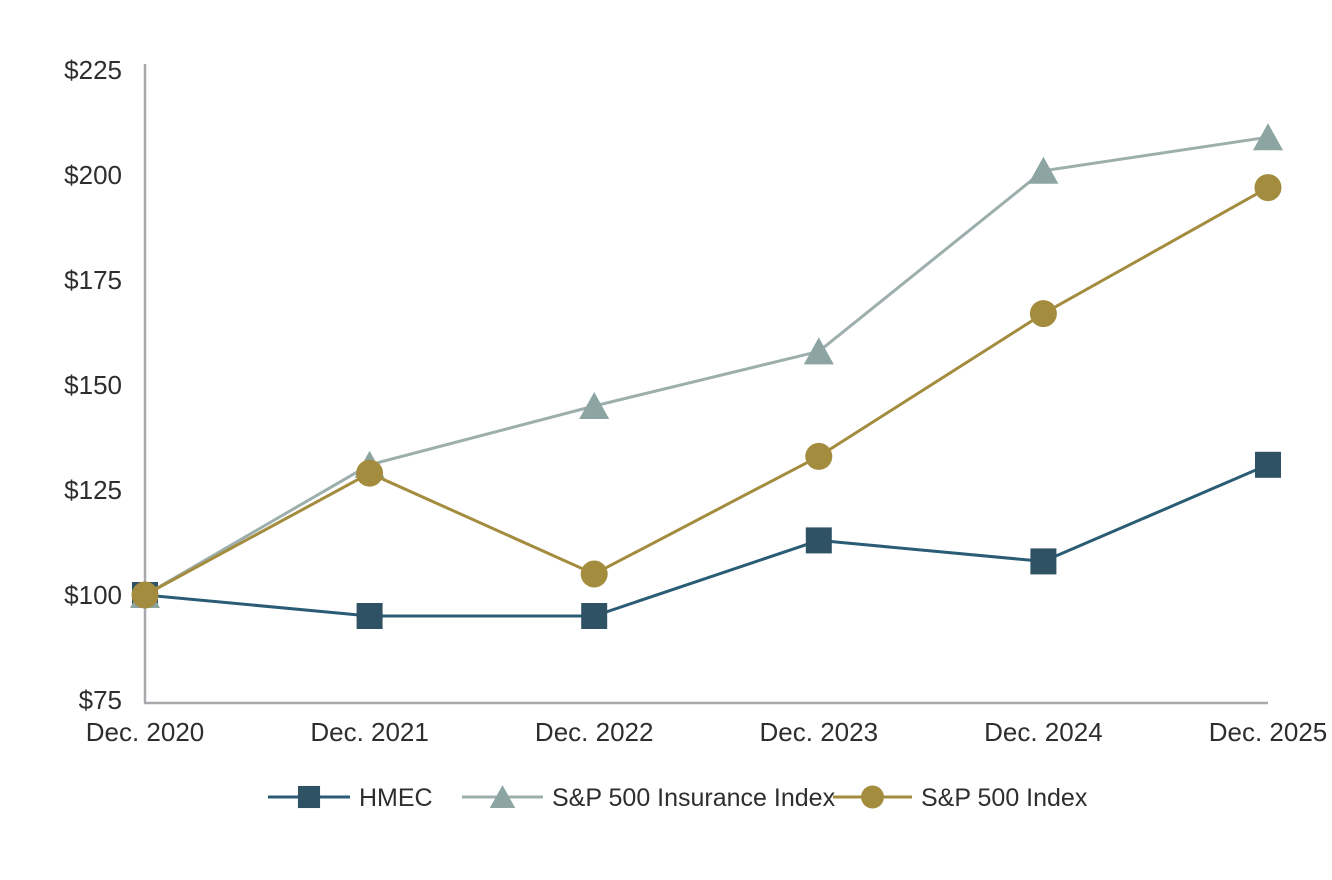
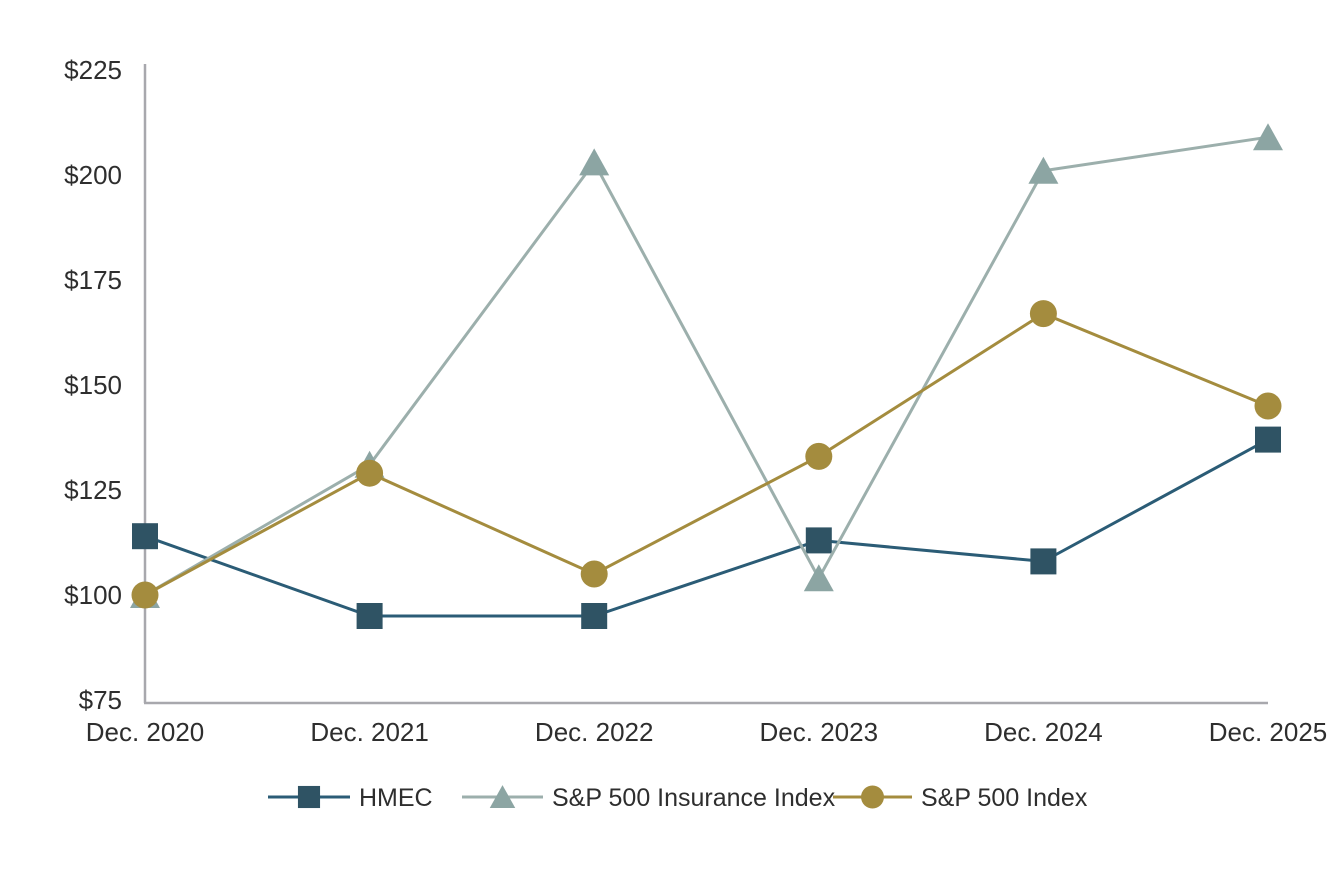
HMEC/Dec. 2020: $100 -> $114
S&P 500 Insurance Index/Dec. 2022: $145 -> $203
S&P 500 Insurance Index/Dec. 2023: $158 -> $104
HMEC/Dec. 2025: $131 -> $137
S&P 500 Index/Dec. 2025: $197 -> $145
